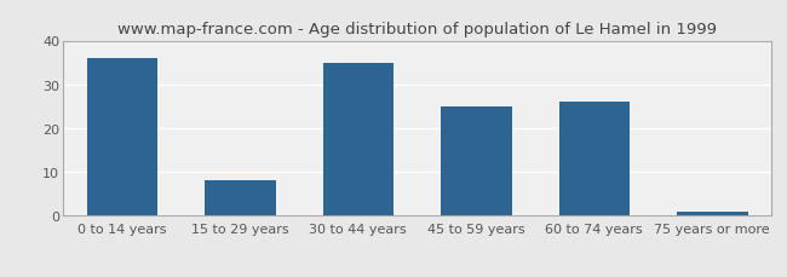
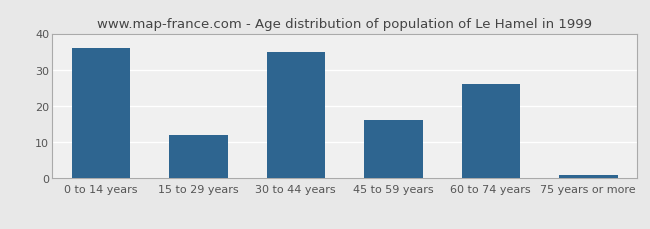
15 to 29 years: 8 -> 12
45 to 59 years: 25 -> 16
